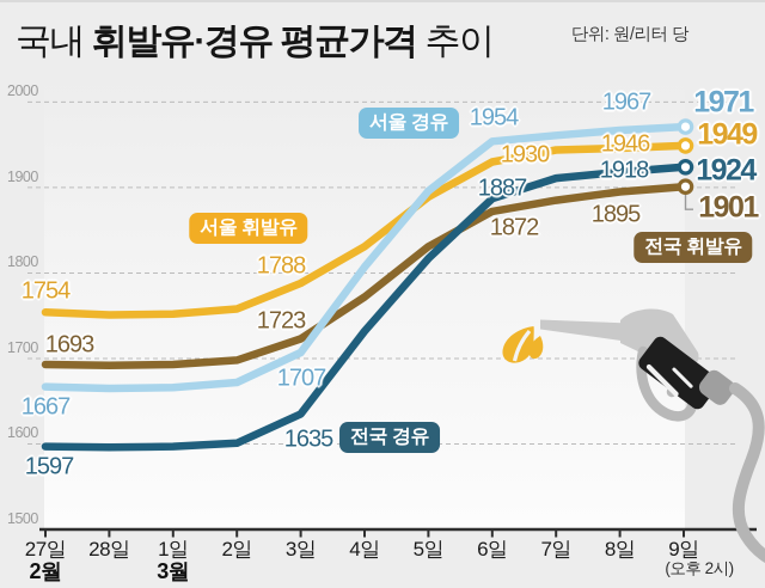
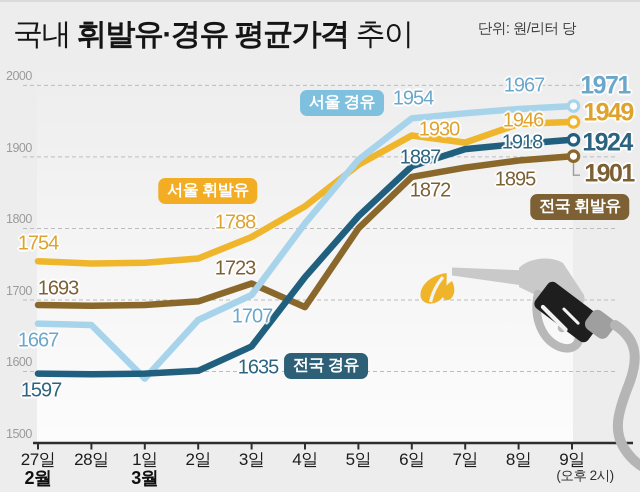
서울 경유/1일: 1670 -> 1590
전국 휘발유/4일: 1770 -> 1690
전국 휘발유/5일: 1830 -> 1800
서울 휘발유/7일: 1940 -> 1920
